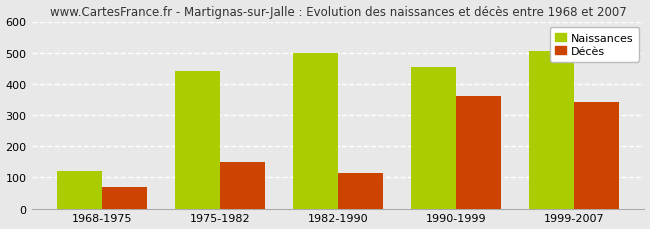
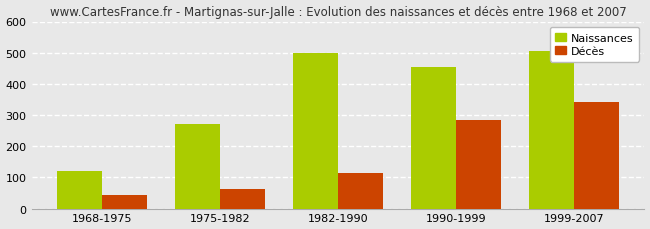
Décès/1968-1975: 70 -> 43
Naissances/1975-1982: 440 -> 270
Décès/1975-1982: 150 -> 63
Décès/1990-1999: 360 -> 285
